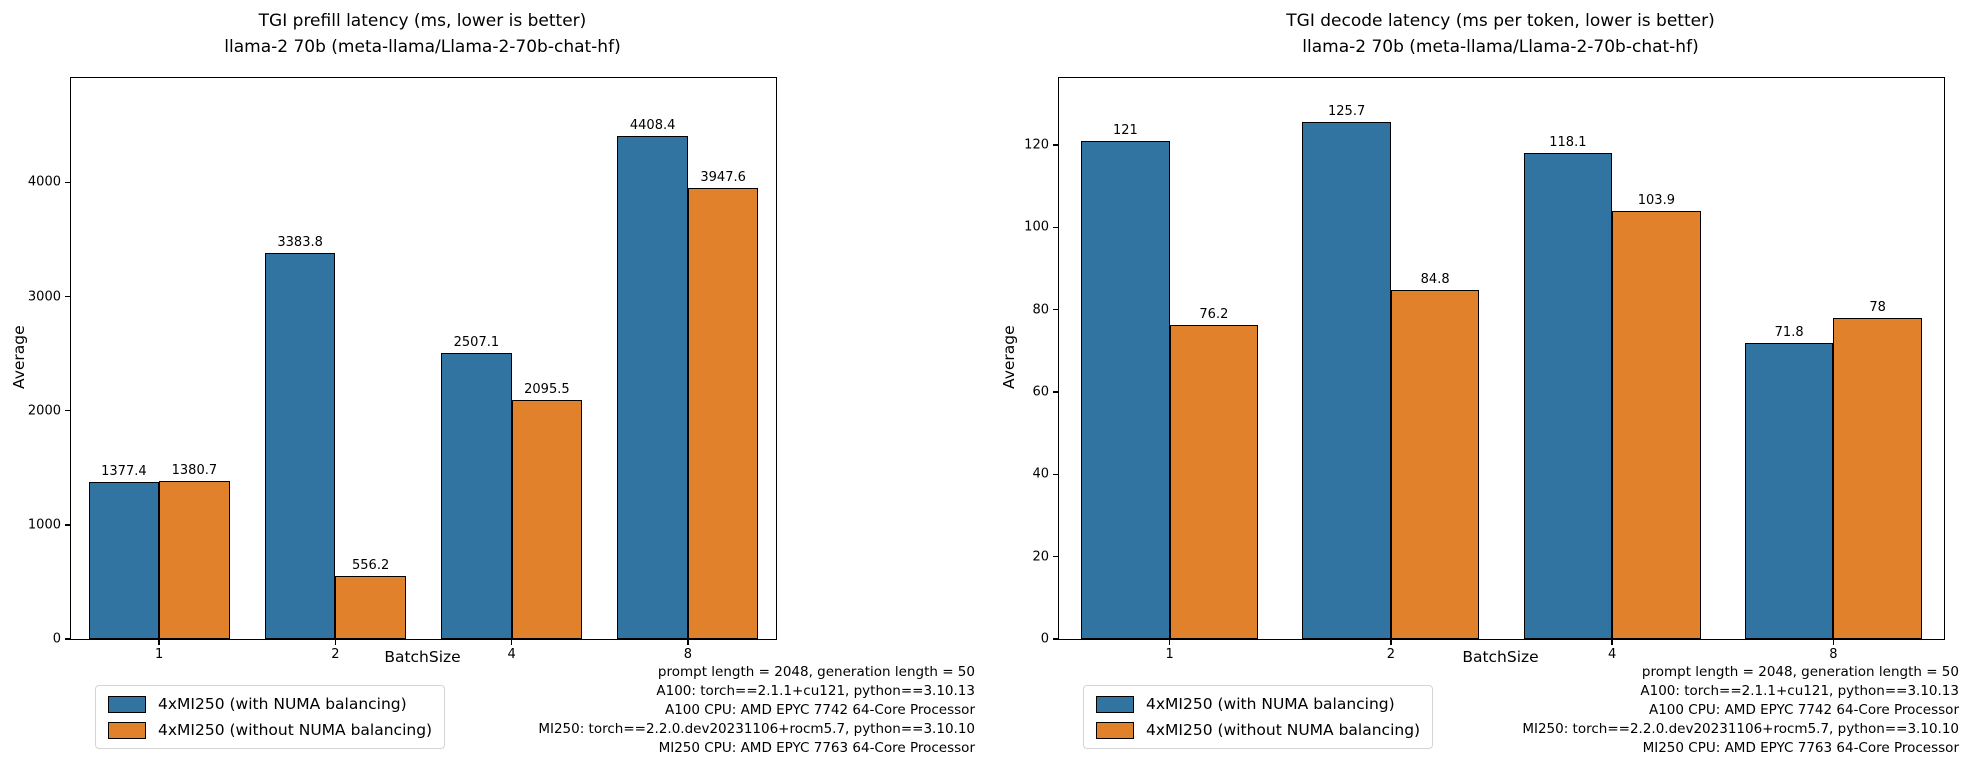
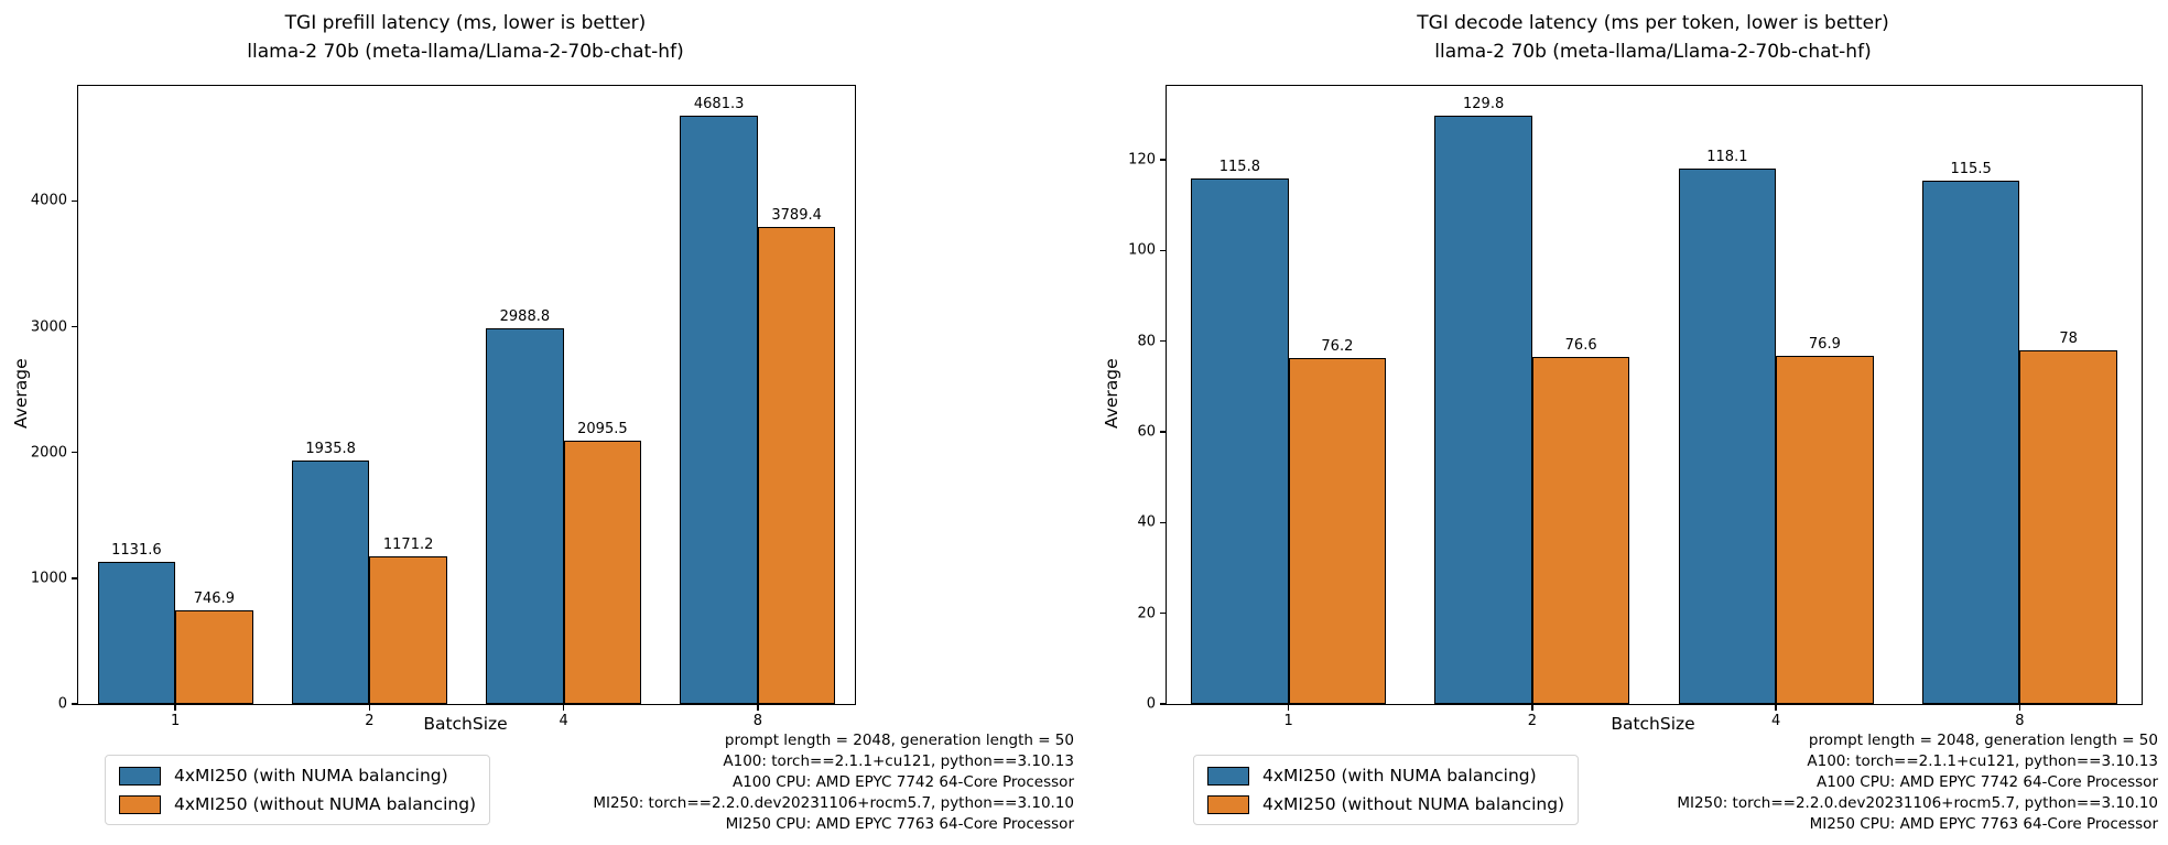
TGI prefill latency (ms, lower is better)/4xMI250 (with NUMA balancing)/1: 1377.4 -> 1131.6
TGI prefill latency (ms, lower is better)/4xMI250 (without NUMA balancing)/1: 1380.7 -> 746.9
TGI prefill latency (ms, lower is better)/4xMI250 (with NUMA balancing)/2: 3383.8 -> 1935.8
TGI prefill latency (ms, lower is better)/4xMI250 (without NUMA balancing)/2: 556.2 -> 1171.2
TGI prefill latency (ms, lower is better)/4xMI250 (with NUMA balancing)/4: 2507.1 -> 2988.8
TGI prefill latency (ms, lower is better)/4xMI250 (with NUMA balancing)/8: 4408.4 -> 4681.3
TGI prefill latency (ms, lower is better)/4xMI250 (without NUMA balancing)/8: 3947.6 -> 3789.4
TGI decode latency (ms per token, lower is better)/4xMI250 (with NUMA balancing)/1: 121 -> 115.8
TGI decode latency (ms per token, lower is better)/4xMI250 (with NUMA balancing)/2: 125.7 -> 129.8
TGI decode latency (ms per token, lower is better)/4xMI250 (without NUMA balancing)/2: 84.8 -> 76.6
TGI decode latency (ms per token, lower is better)/4xMI250 (without NUMA balancing)/4: 103.9 -> 76.9
TGI decode latency (ms per token, lower is better)/4xMI250 (with NUMA balancing)/8: 71.8 -> 115.5
